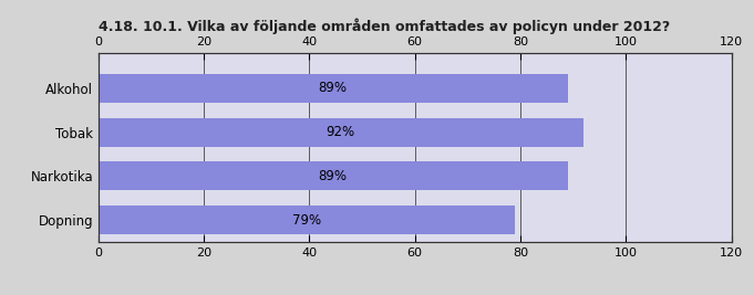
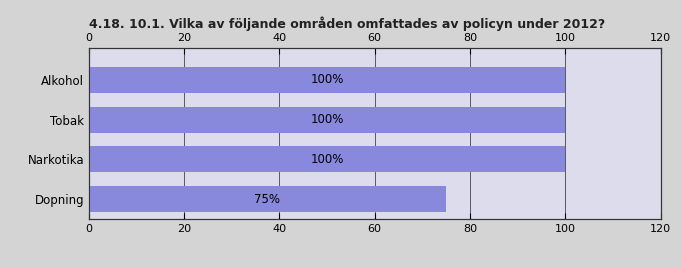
Alkohol: 89% -> 100%
Tobak: 92% -> 100%
Narkotika: 89% -> 100%
Dopning: 79% -> 75%
